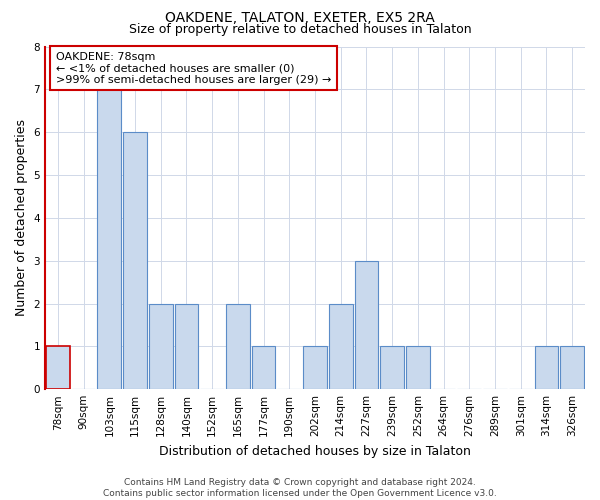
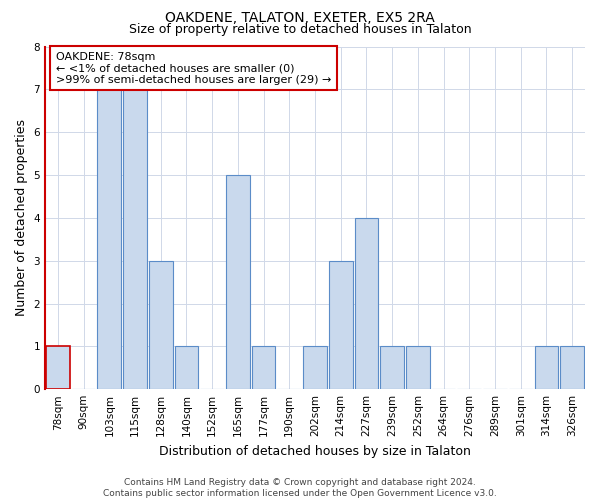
115sqm: 6 -> 7
128sqm: 2 -> 3
140sqm: 2 -> 1
165sqm: 2 -> 5
214sqm: 2 -> 3
227sqm: 3 -> 4
